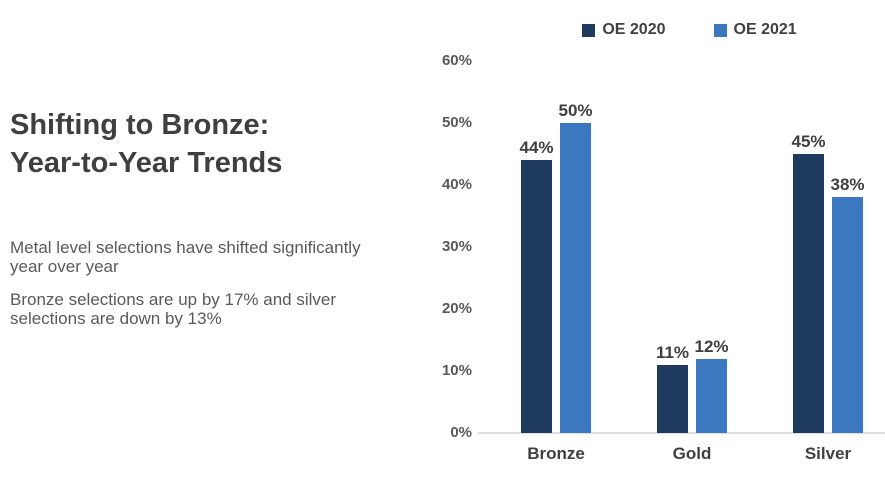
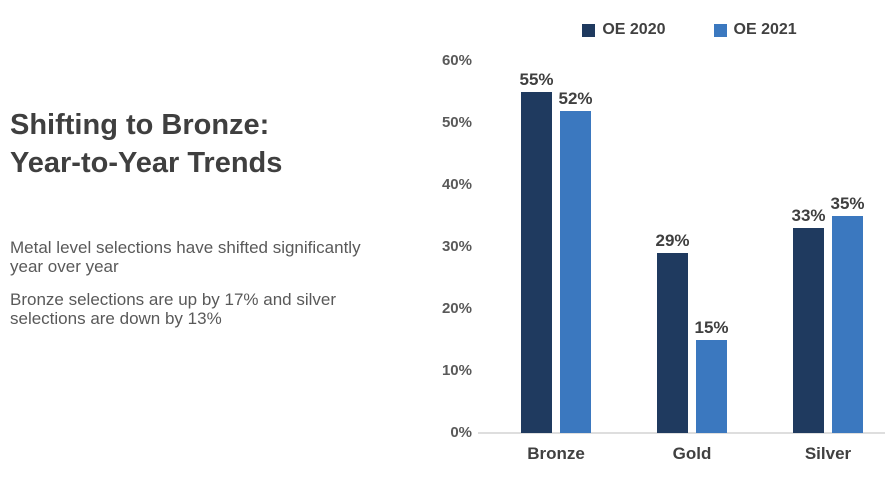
OE 2020/Bronze: 44% -> 55%
OE 2021/Bronze: 50% -> 52%
OE 2020/Gold: 11% -> 29%
OE 2021/Gold: 12% -> 15%
OE 2020/Silver: 45% -> 33%
OE 2021/Silver: 38% -> 35%
